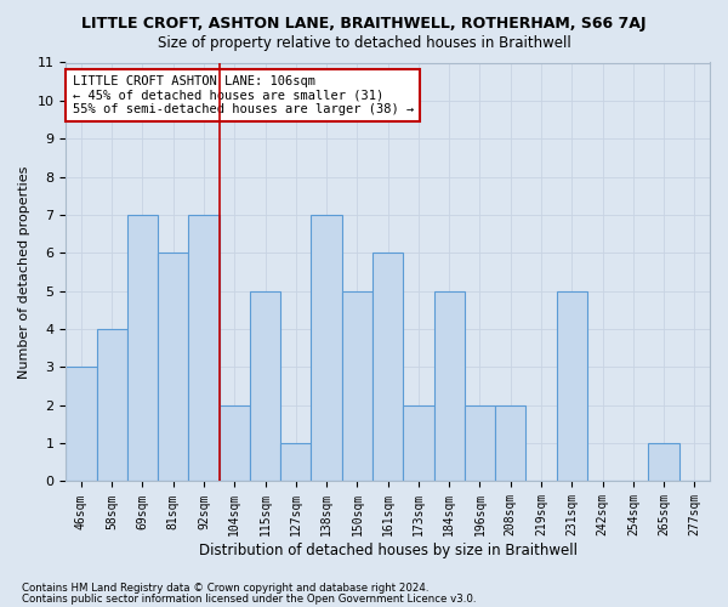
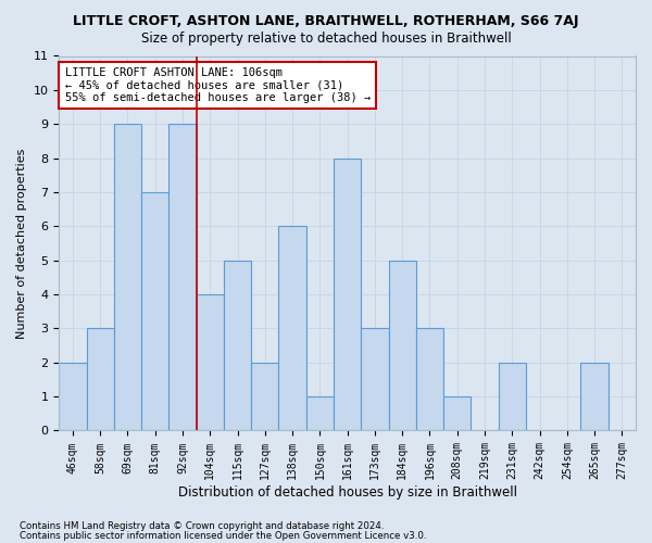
46sqm: 3 -> 2
58sqm: 4 -> 3
69sqm: 7 -> 9
81sqm: 6 -> 7
92sqm: 7 -> 9
104sqm: 2 -> 4
127sqm: 1 -> 2
138sqm: 7 -> 6
150sqm: 5 -> 1
161sqm: 6 -> 8
173sqm: 2 -> 3
196sqm: 2 -> 3
208sqm: 2 -> 1
231sqm: 5 -> 2
265sqm: 1 -> 2
